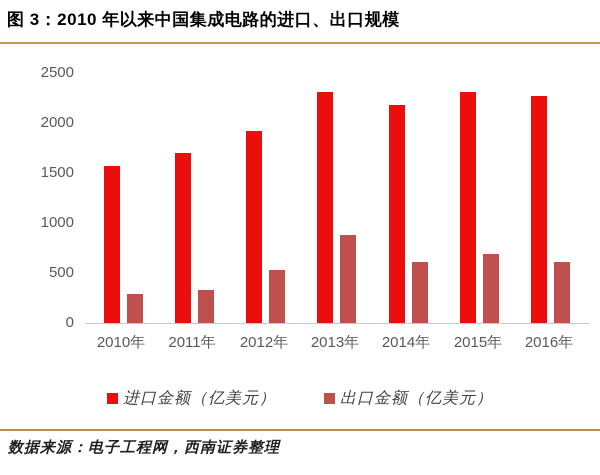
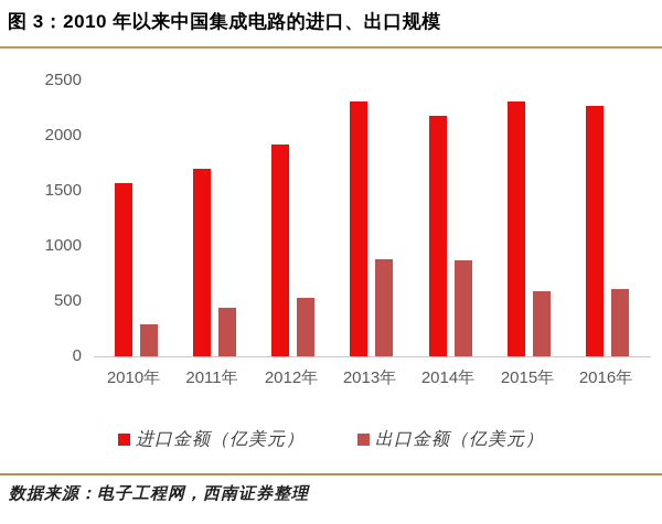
出口金额（亿美元）/2011年: 330 -> 440
出口金额（亿美元）/2014年: 610 -> 870
出口金额（亿美元）/2015年: 690 -> 590
